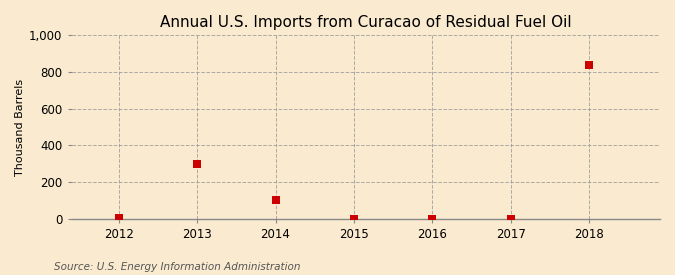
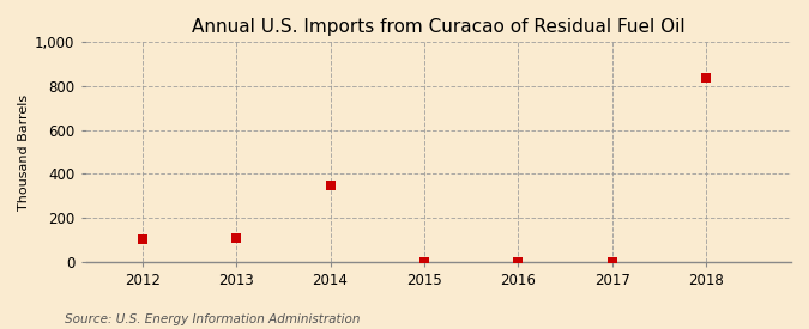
2012: 0 -> 100
2013: 300 -> 110
2014: 100 -> 350
